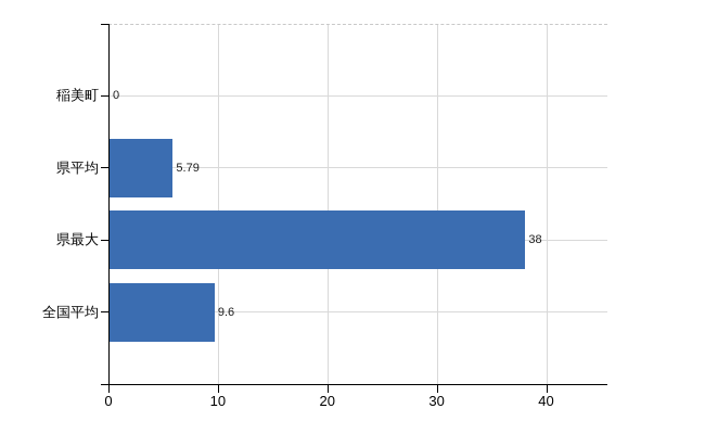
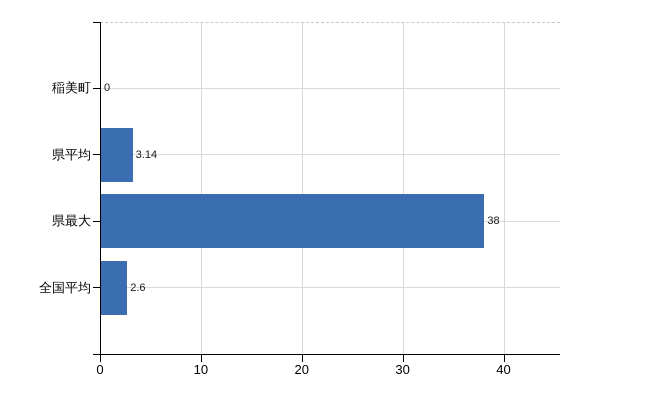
県平均: 5.79 -> 3.14
全国平均: 9.6 -> 2.6
